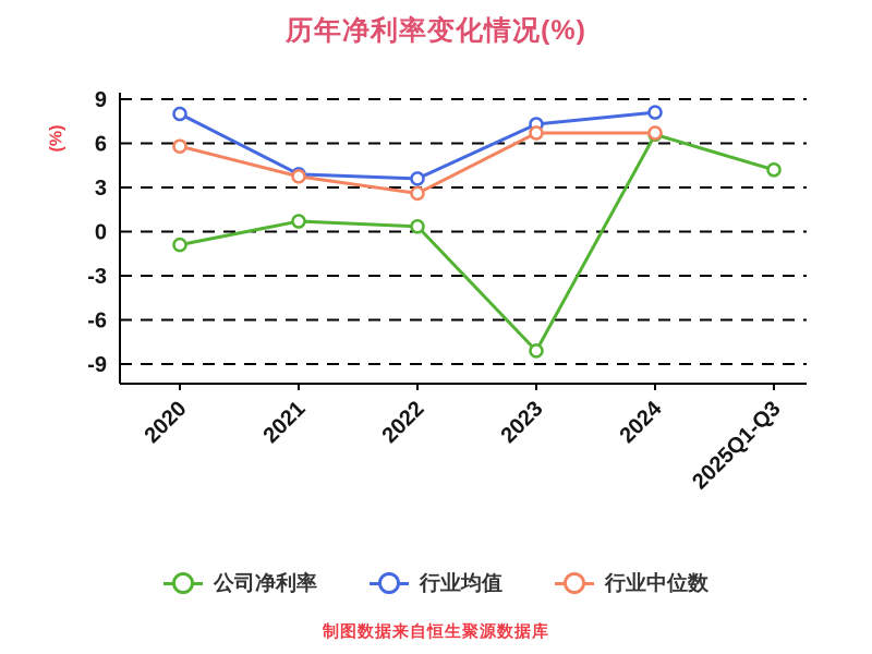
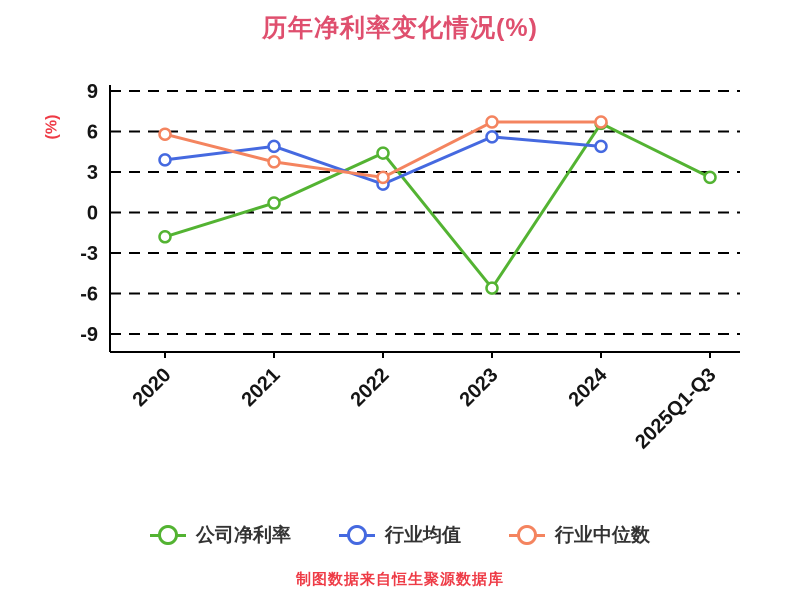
公司净利率/2020: -0.9 -> -1.8
行业均值/2020: 8.0 -> 3.9
行业均值/2021: 3.9 -> 4.9
公司净利率/2022: 0.3 -> 4.4
行业均值/2022: 3.6 -> 2.1
公司净利率/2023: -8.1 -> -5.6
行业均值/2023: 7.3 -> 5.6
行业均值/2024: 8.1 -> 4.9
公司净利率/2025Q1-Q3: 4.2 -> 2.6
